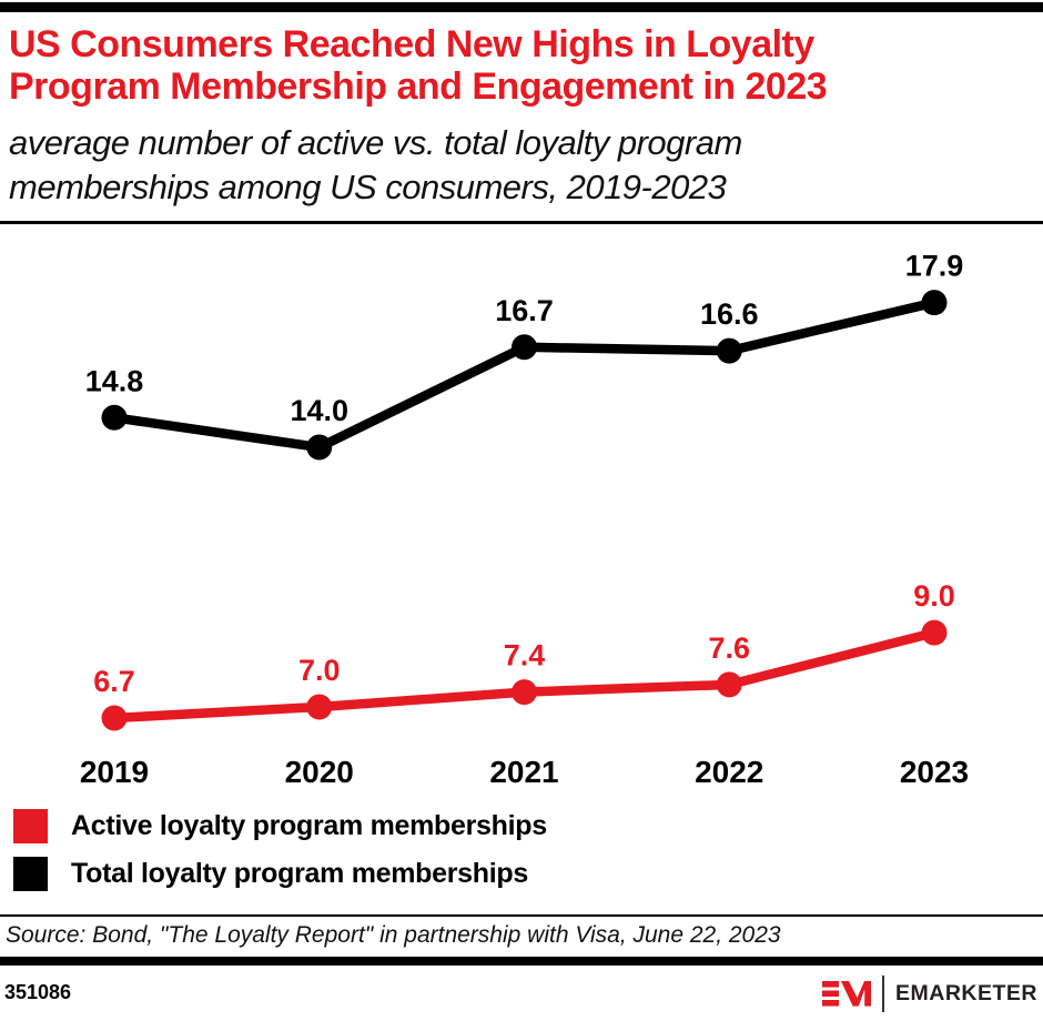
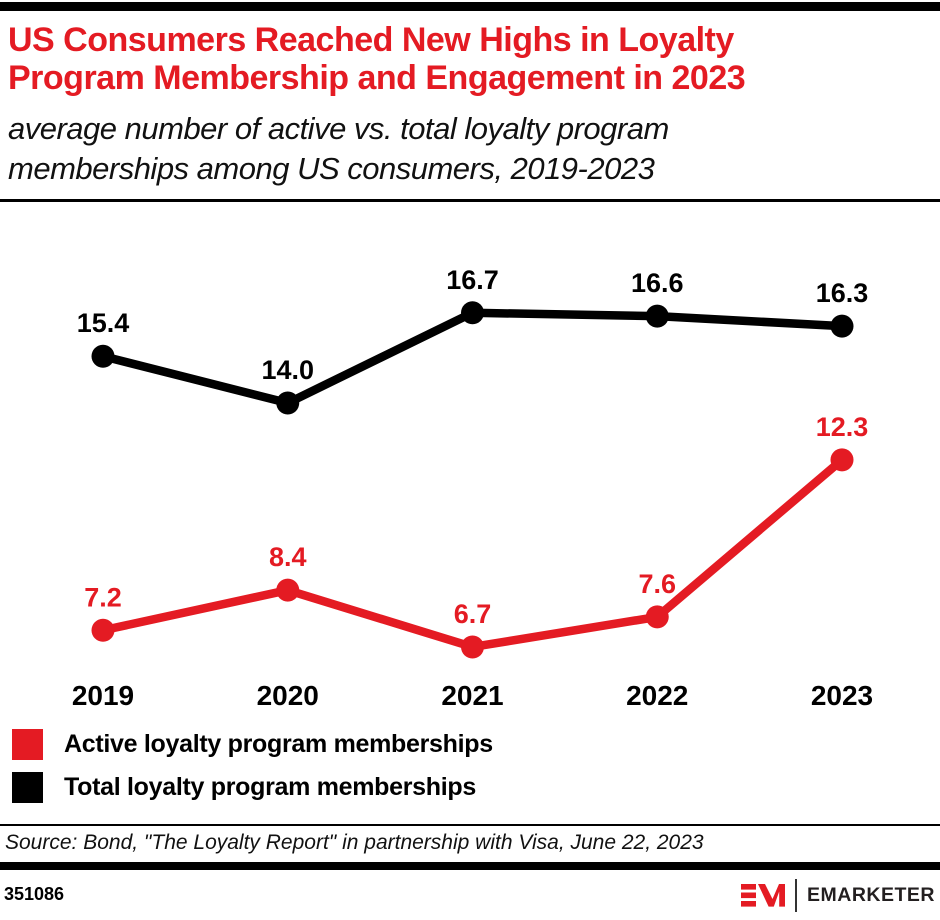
Total loyalty program memberships/2019: 14.8 -> 15.4
Active loyalty program memberships/2019: 6.7 -> 7.2
Active loyalty program memberships/2020: 7.0 -> 8.4
Active loyalty program memberships/2021: 7.4 -> 6.7
Total loyalty program memberships/2023: 17.9 -> 16.3
Active loyalty program memberships/2023: 9.0 -> 12.3
